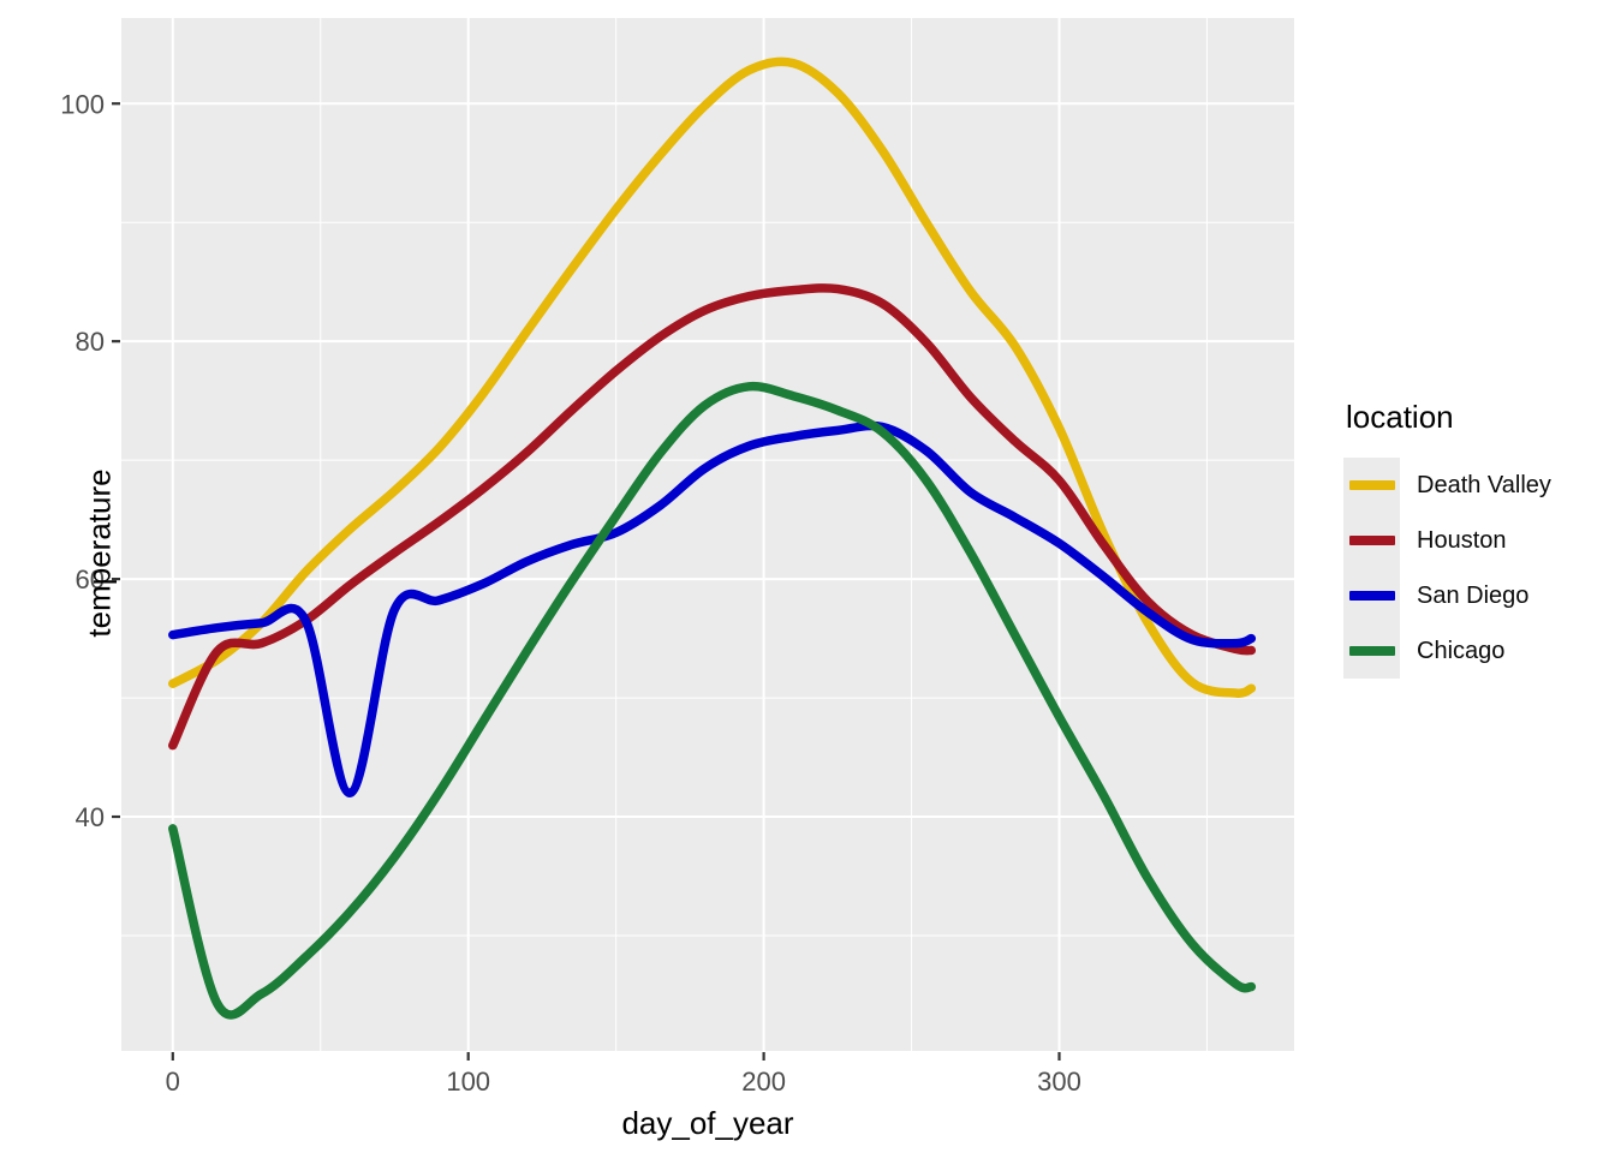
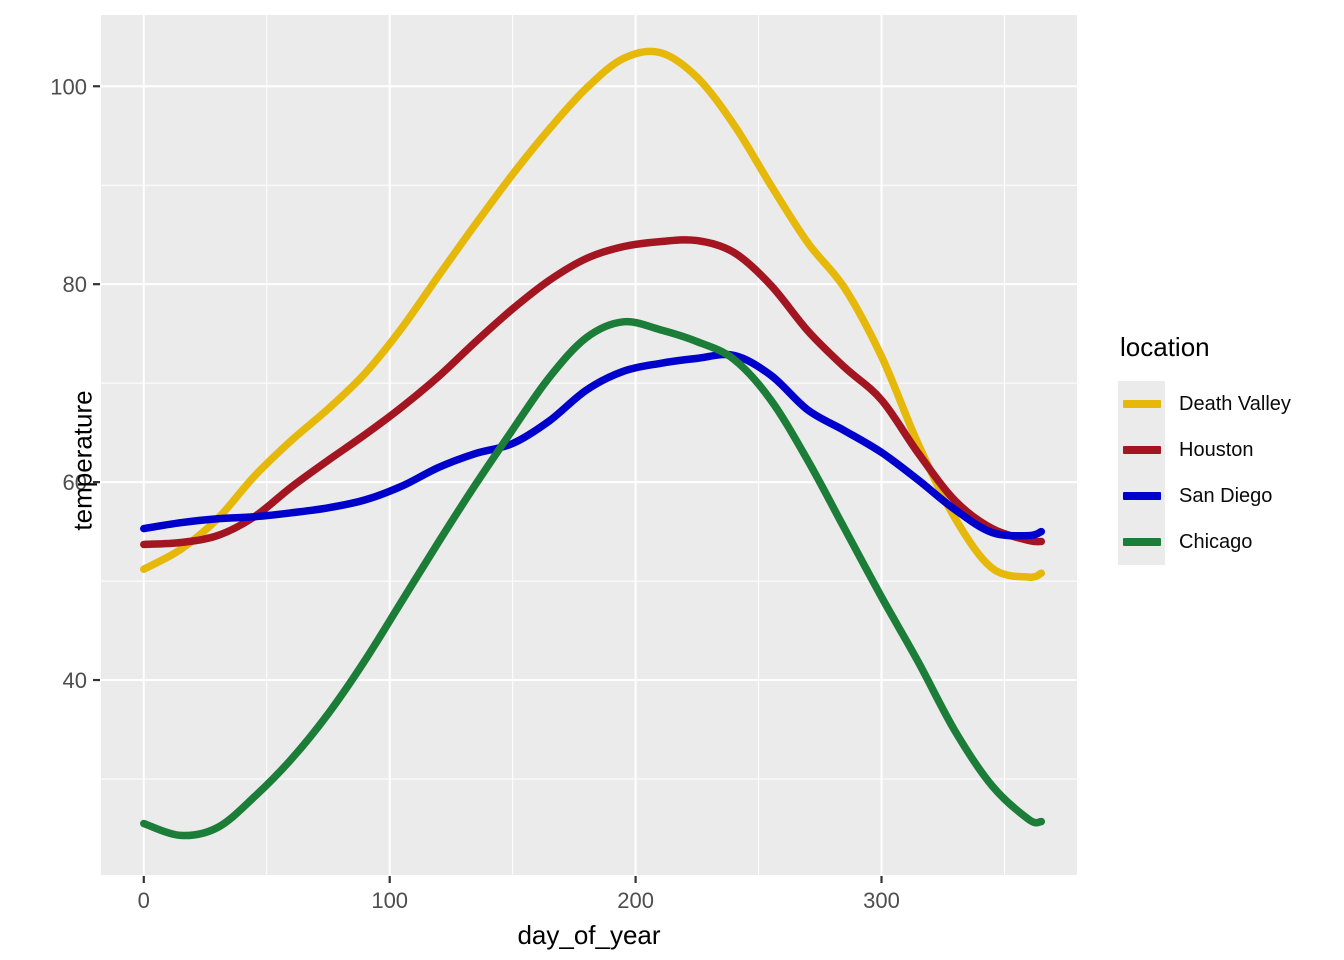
Houston/0: 46 -> 54
Chicago/0: 39 -> 26
San Diego/60: 42 -> 57
